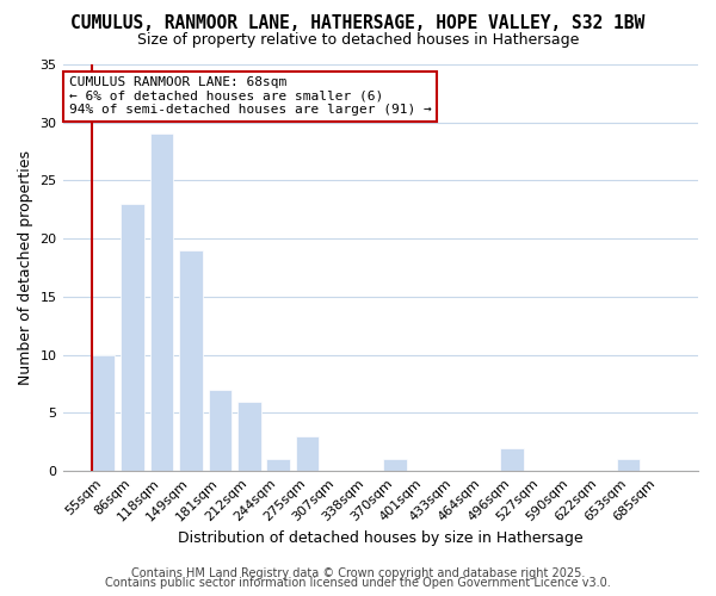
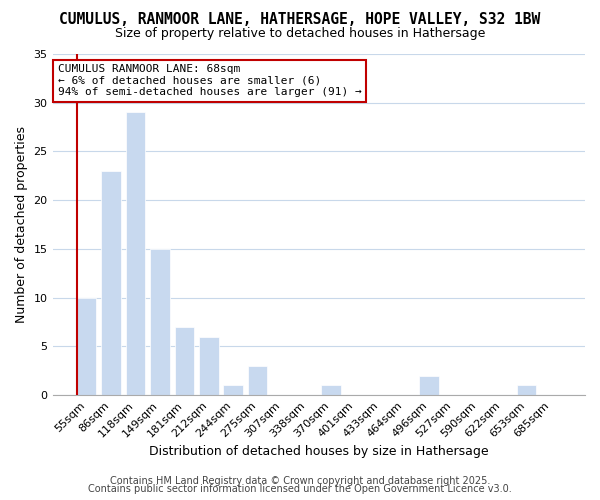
149sqm: 19 -> 15
